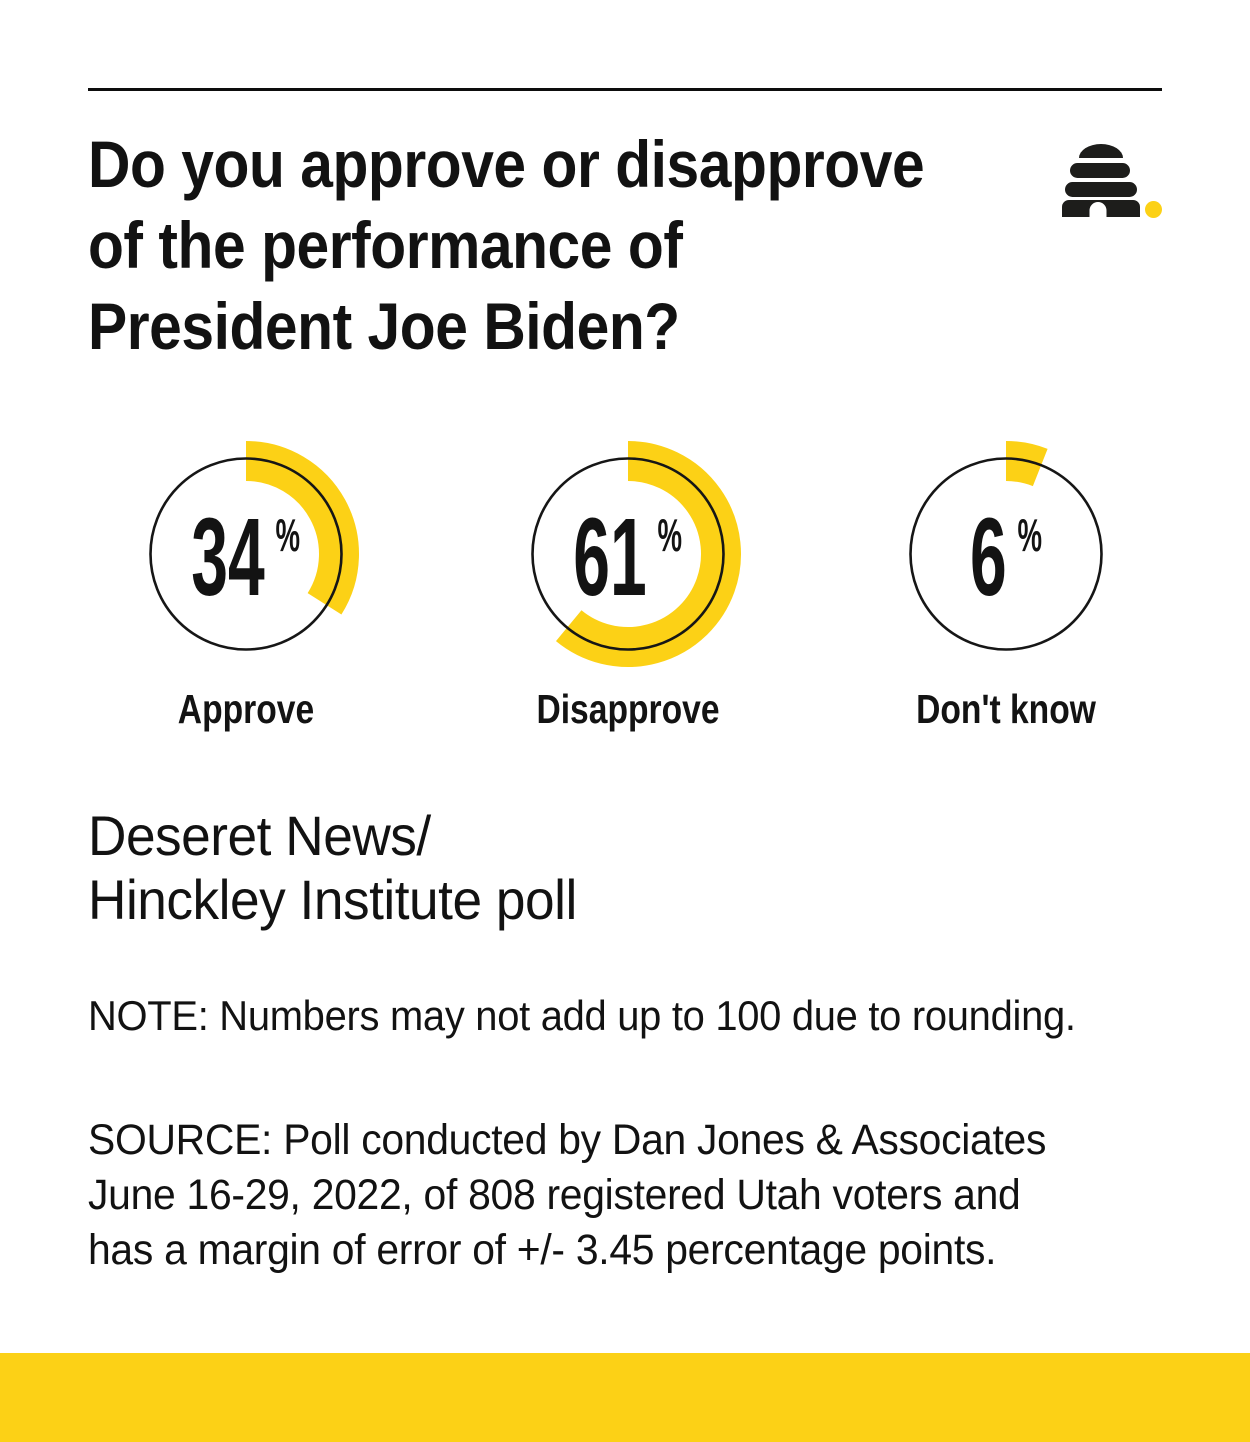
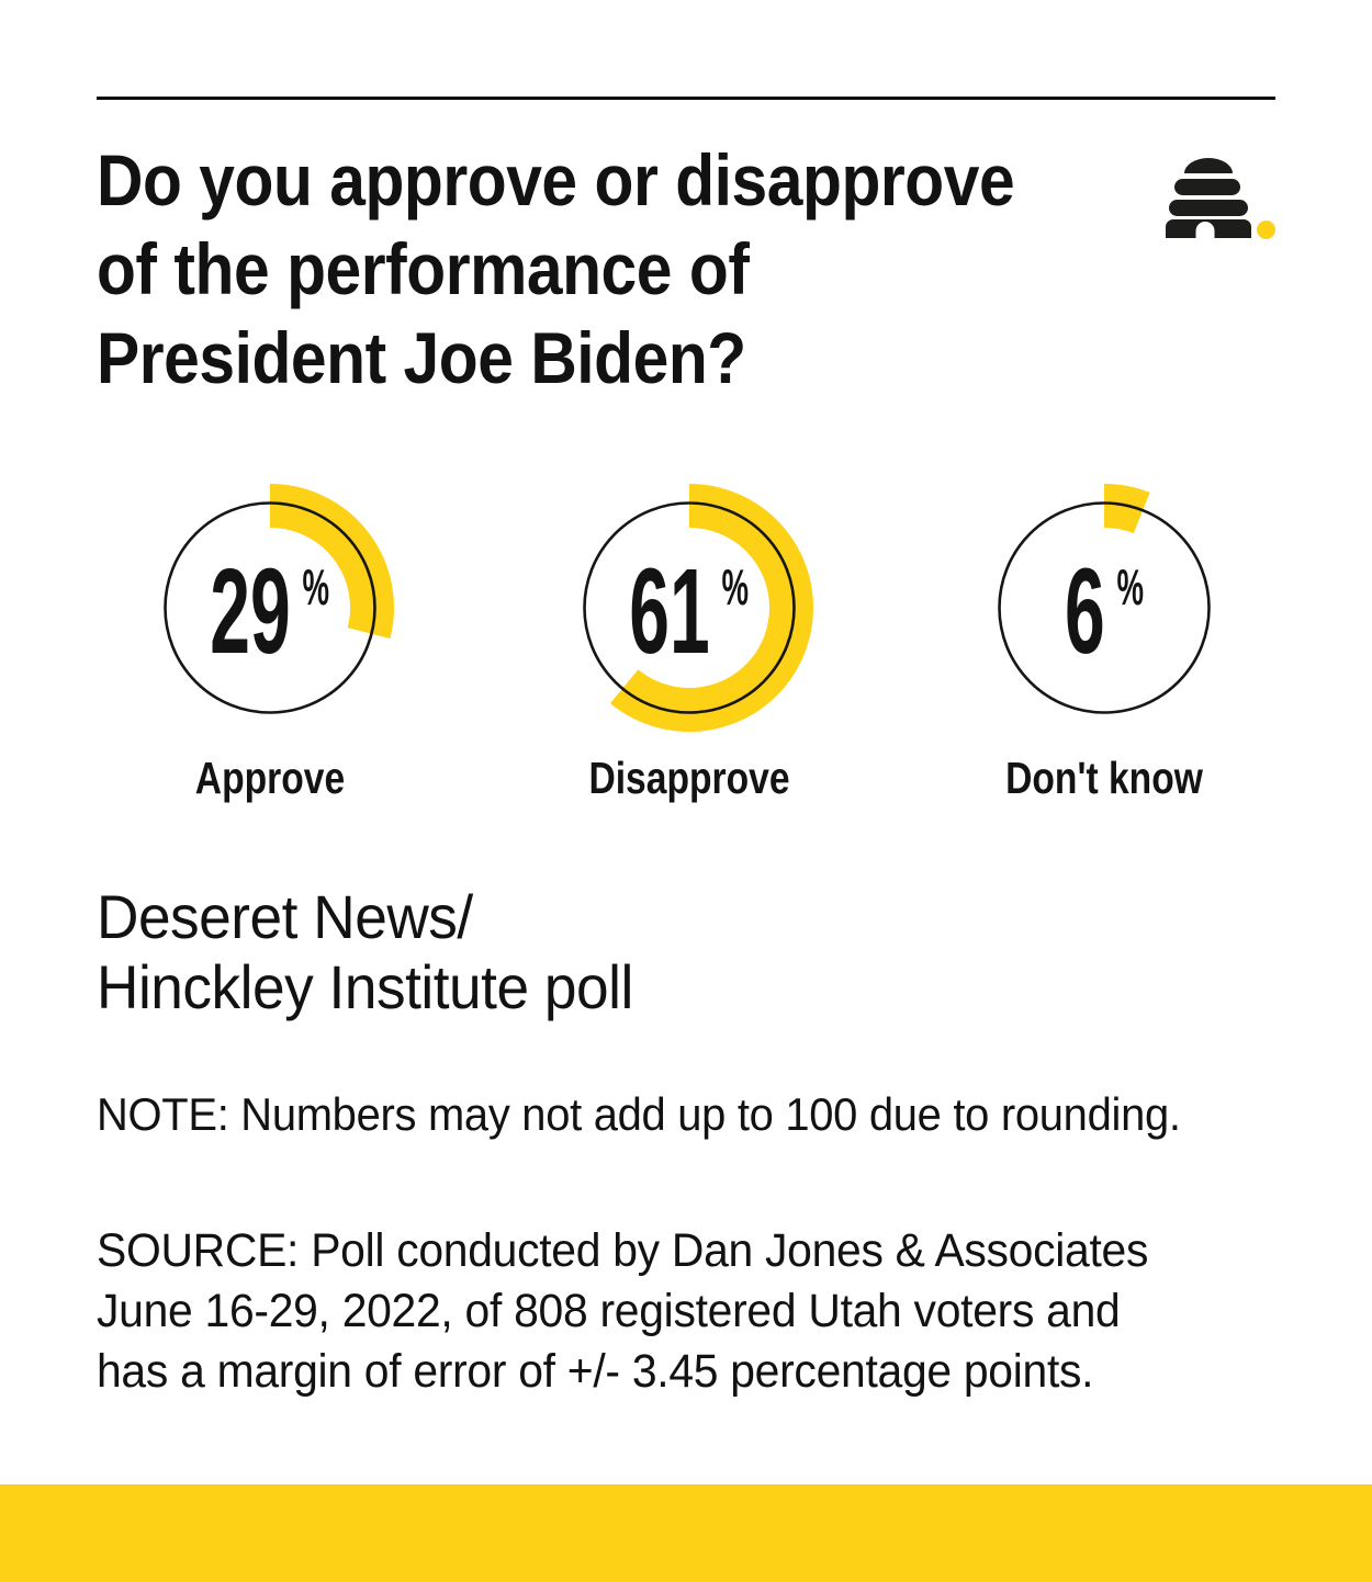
Approve: 34 -> 29
